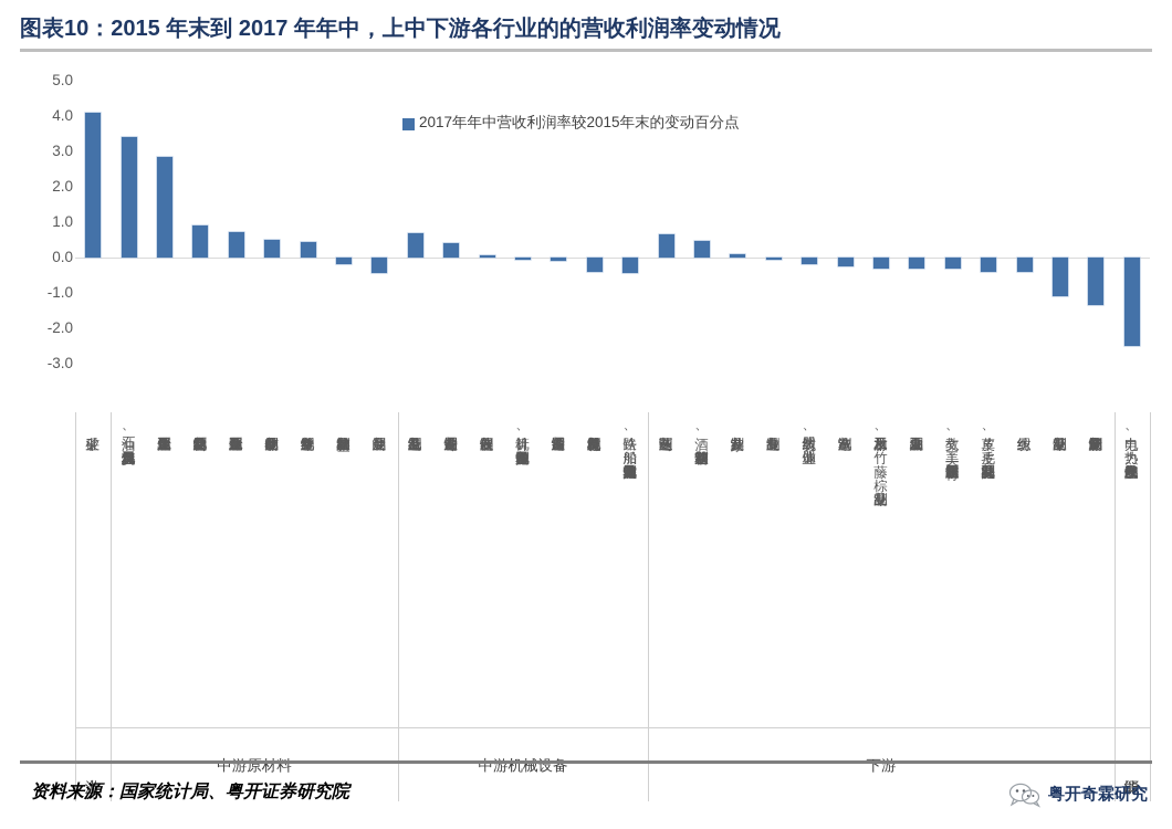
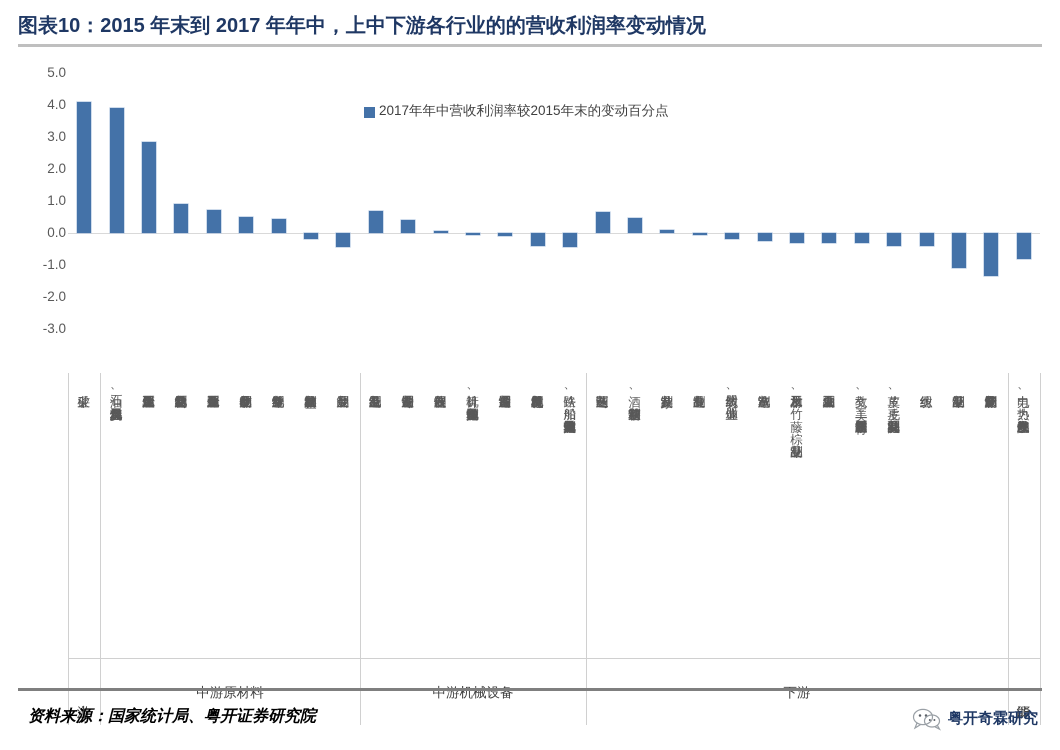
石油、煤炭及其他燃料加工业: 3.4 -> 3.9
电力、热力、燃气及水的生产和供应业: -2.5 -> -0.8
